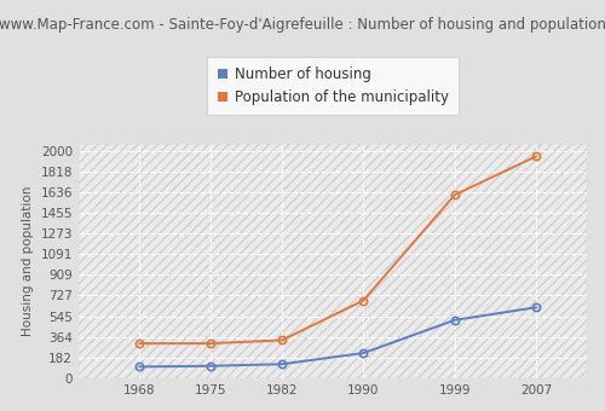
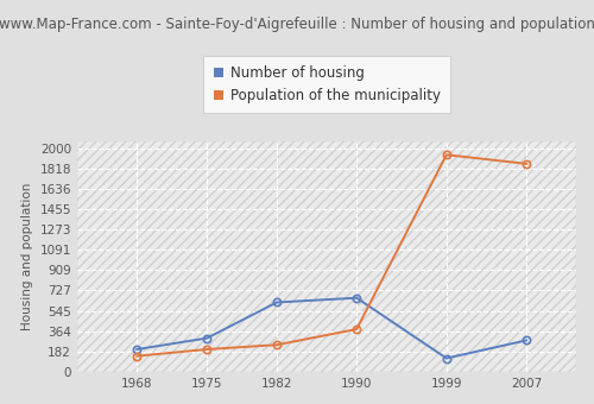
Number of housing/1968: 100 -> 200
Population of the municipality/1968: 300 -> 140
Number of housing/1975: 110 -> 300
Population of the municipality/1975: 300 -> 200
Number of housing/1982: 120 -> 620
Population of the municipality/1982: 330 -> 240
Number of housing/1990: 220 -> 660
Population of the municipality/1990: 680 -> 380
Number of housing/1999: 510 -> 120
Population of the municipality/1999: 1610 -> 1940
Number of housing/2007: 620 -> 280
Population of the municipality/2007: 1950 -> 1860
